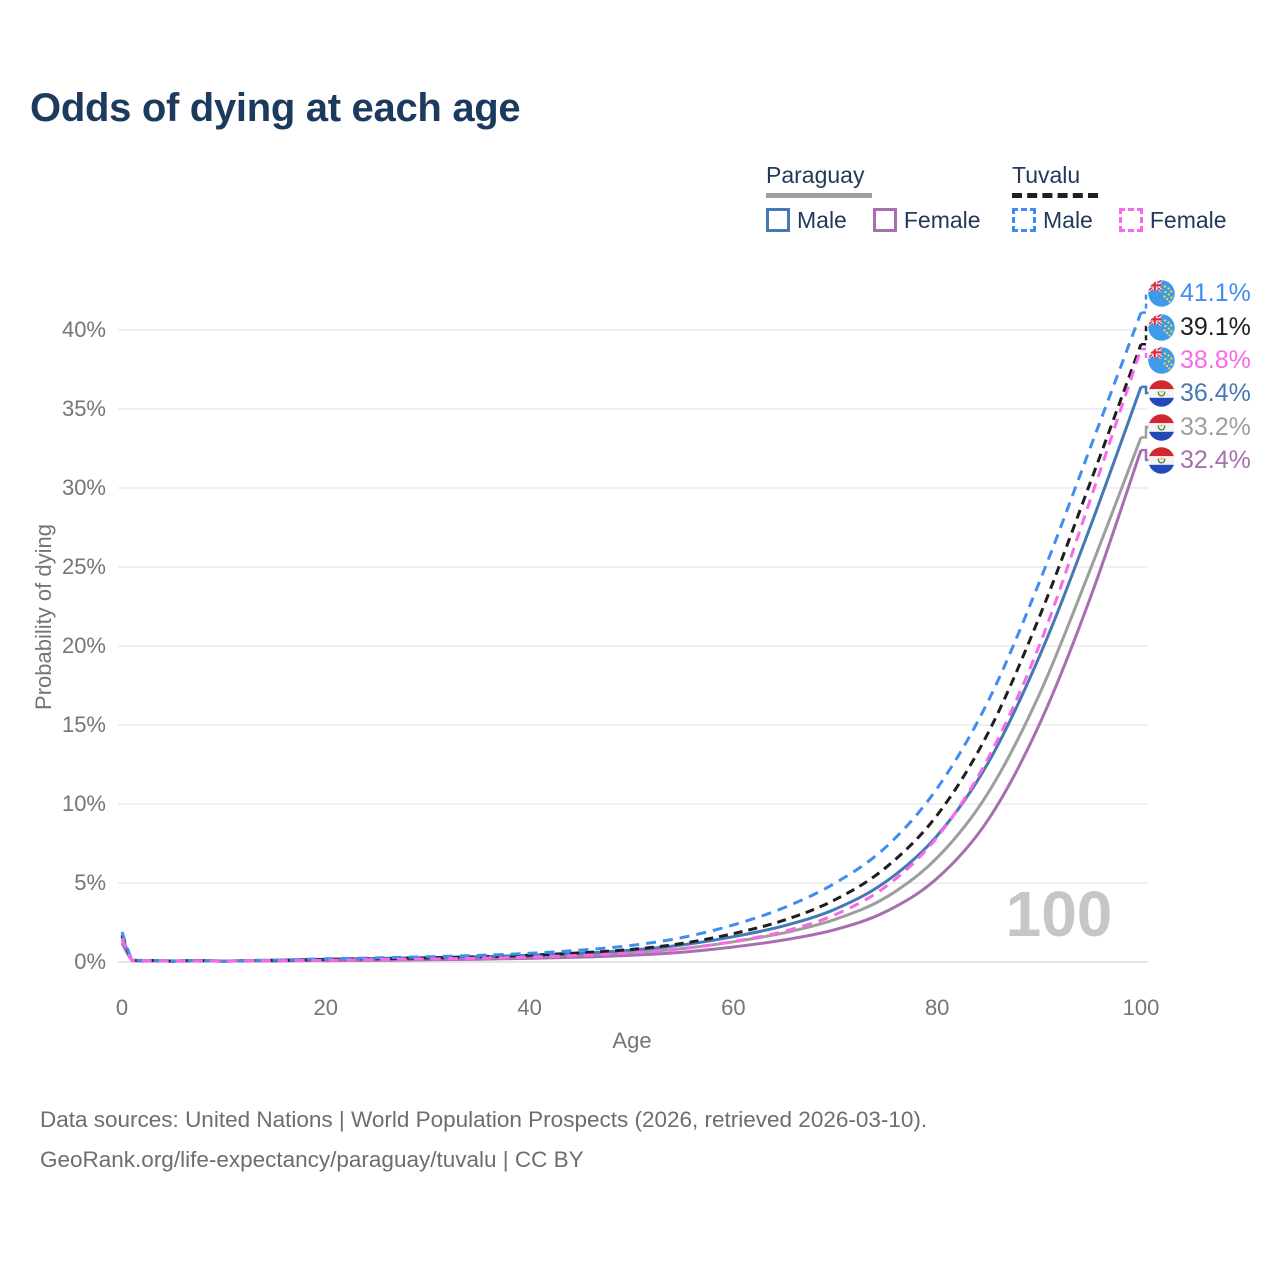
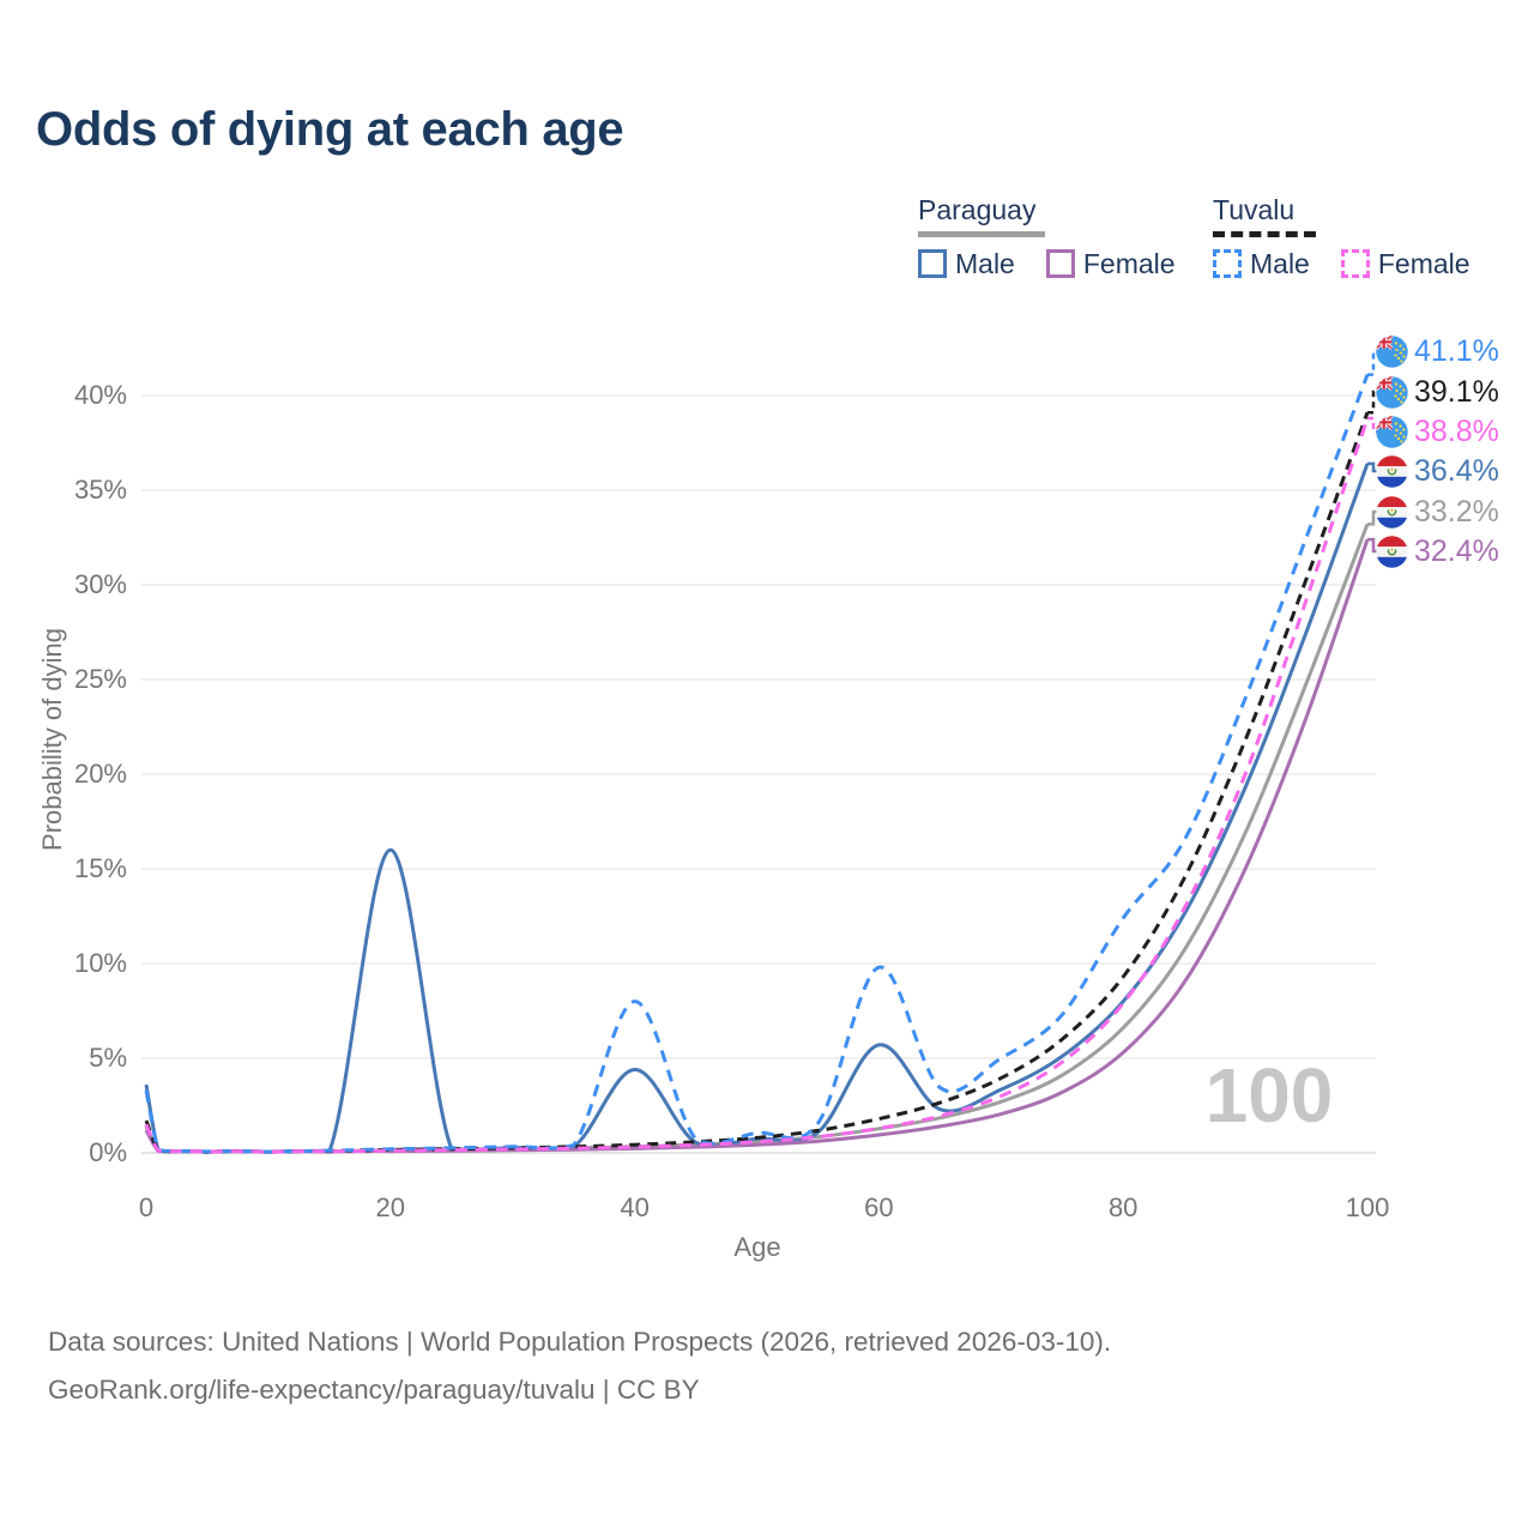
Paraguay Male/0: 1.6% -> 3.6%
Tuvalu Male/0: 1.9% -> 3.3%
Paraguay Male/20: 0.2% -> 16.0%
Paraguay Male/40: 0.4% -> 4.4%
Tuvalu Male/40: 0.6% -> 8.0%
Paraguay Male/60: 1.6% -> 5.7%
Tuvalu Male/60: 2.4% -> 9.8%
Tuvalu Male/80: 11.0% -> 12.4%
